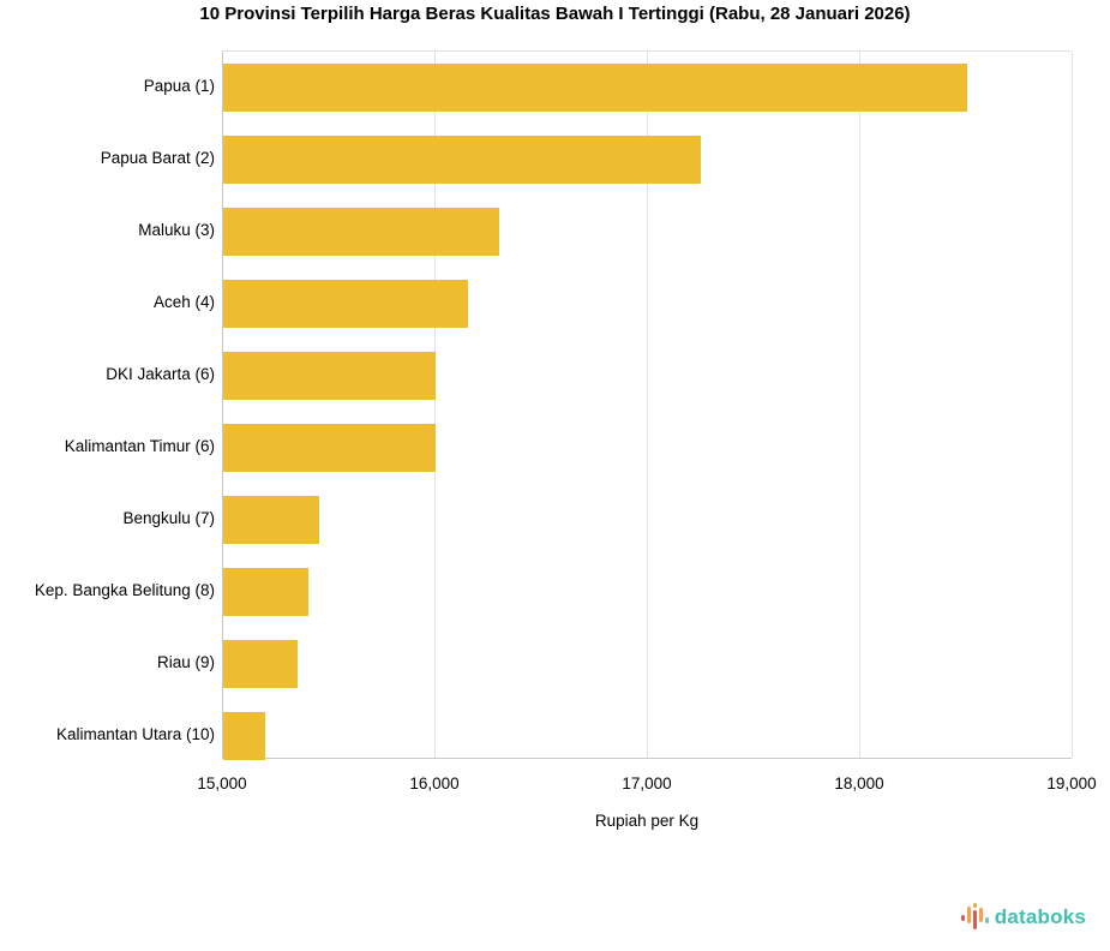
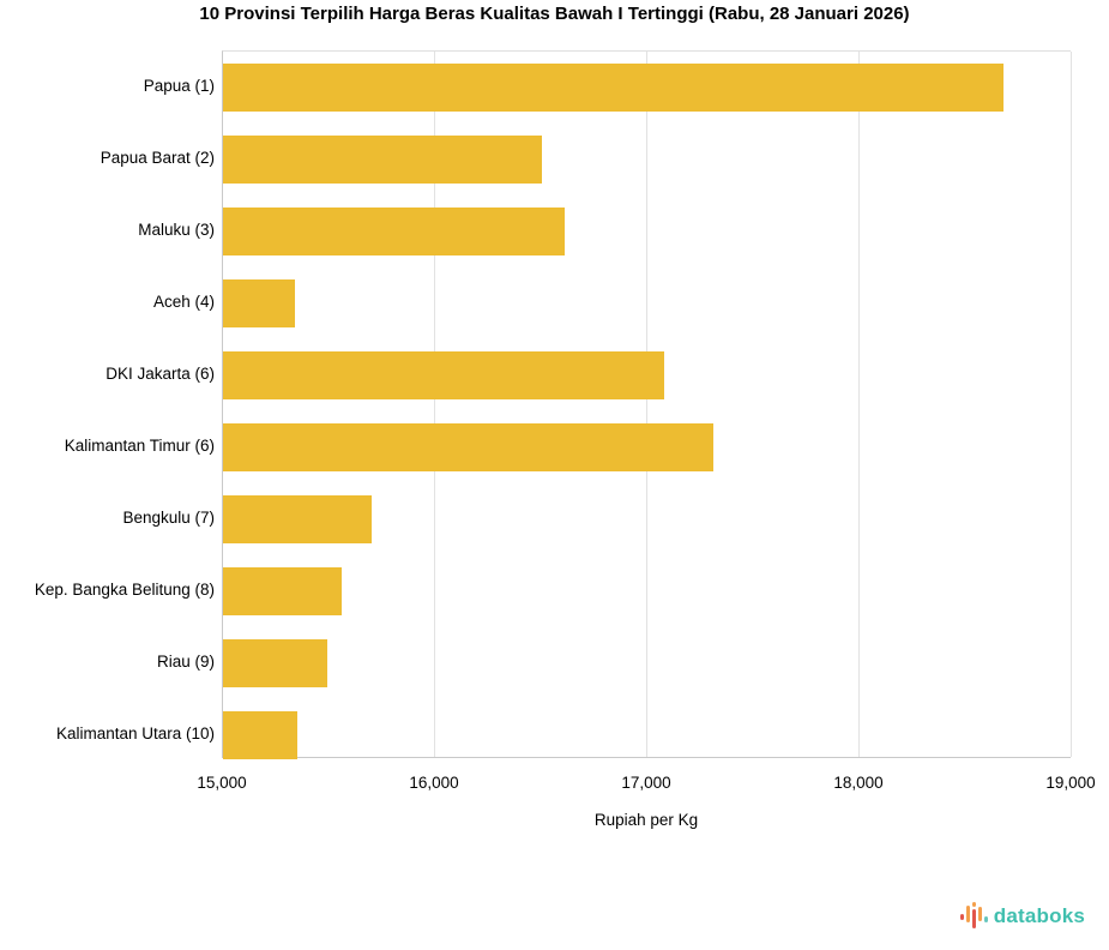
Papua (1): 18500 -> 18680
Papua Barat (2): 17250 -> 16500
Maluku (3): 16300 -> 16610
Aceh (4): 16150 -> 15340
DKI Jakarta (6): 16000 -> 17080
Kalimantan Timur (6): 16000 -> 17310
Bengkulu (7): 15450 -> 15700
Kep. Bangka Belitung (8): 15400 -> 15560
Riau (9): 15350 -> 15490
Kalimantan Utara (10): 15200 -> 15350
